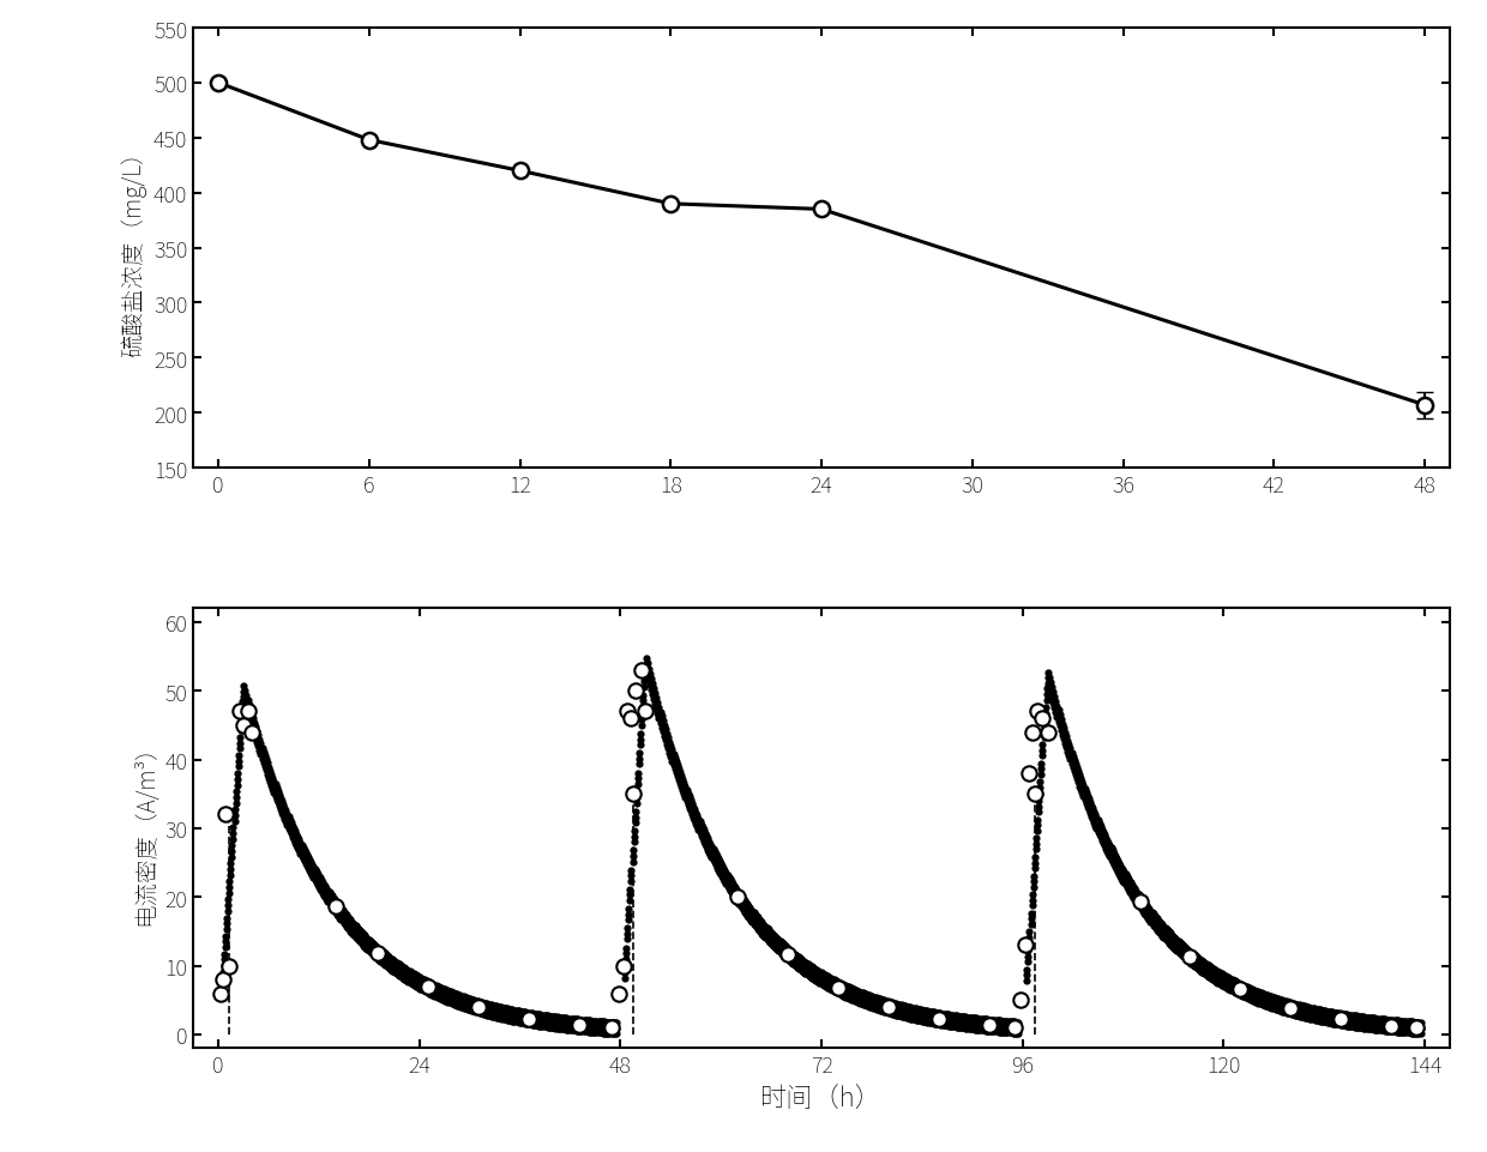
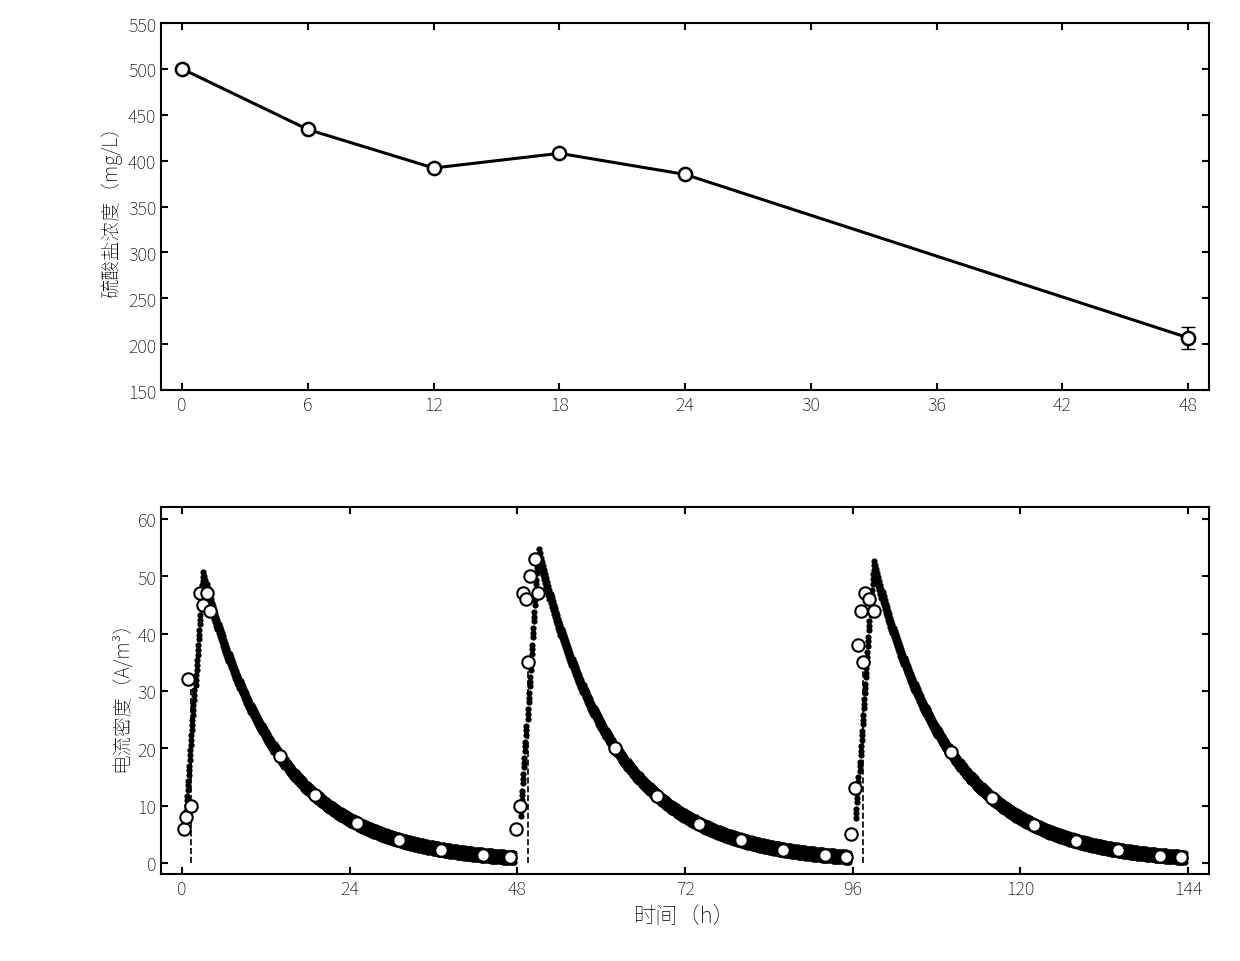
6: 448 -> 434
12: 420 -> 392
18: 390 -> 408
